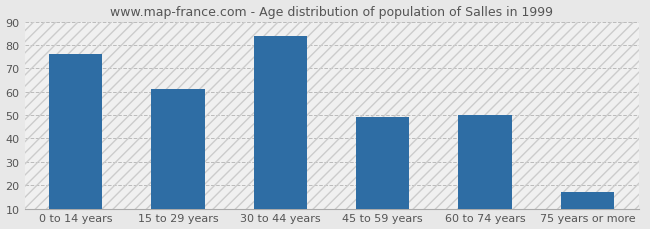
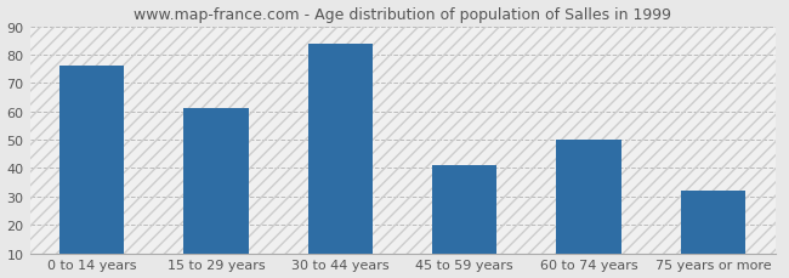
45 to 59 years: 49 -> 41
75 years or more: 17 -> 32
